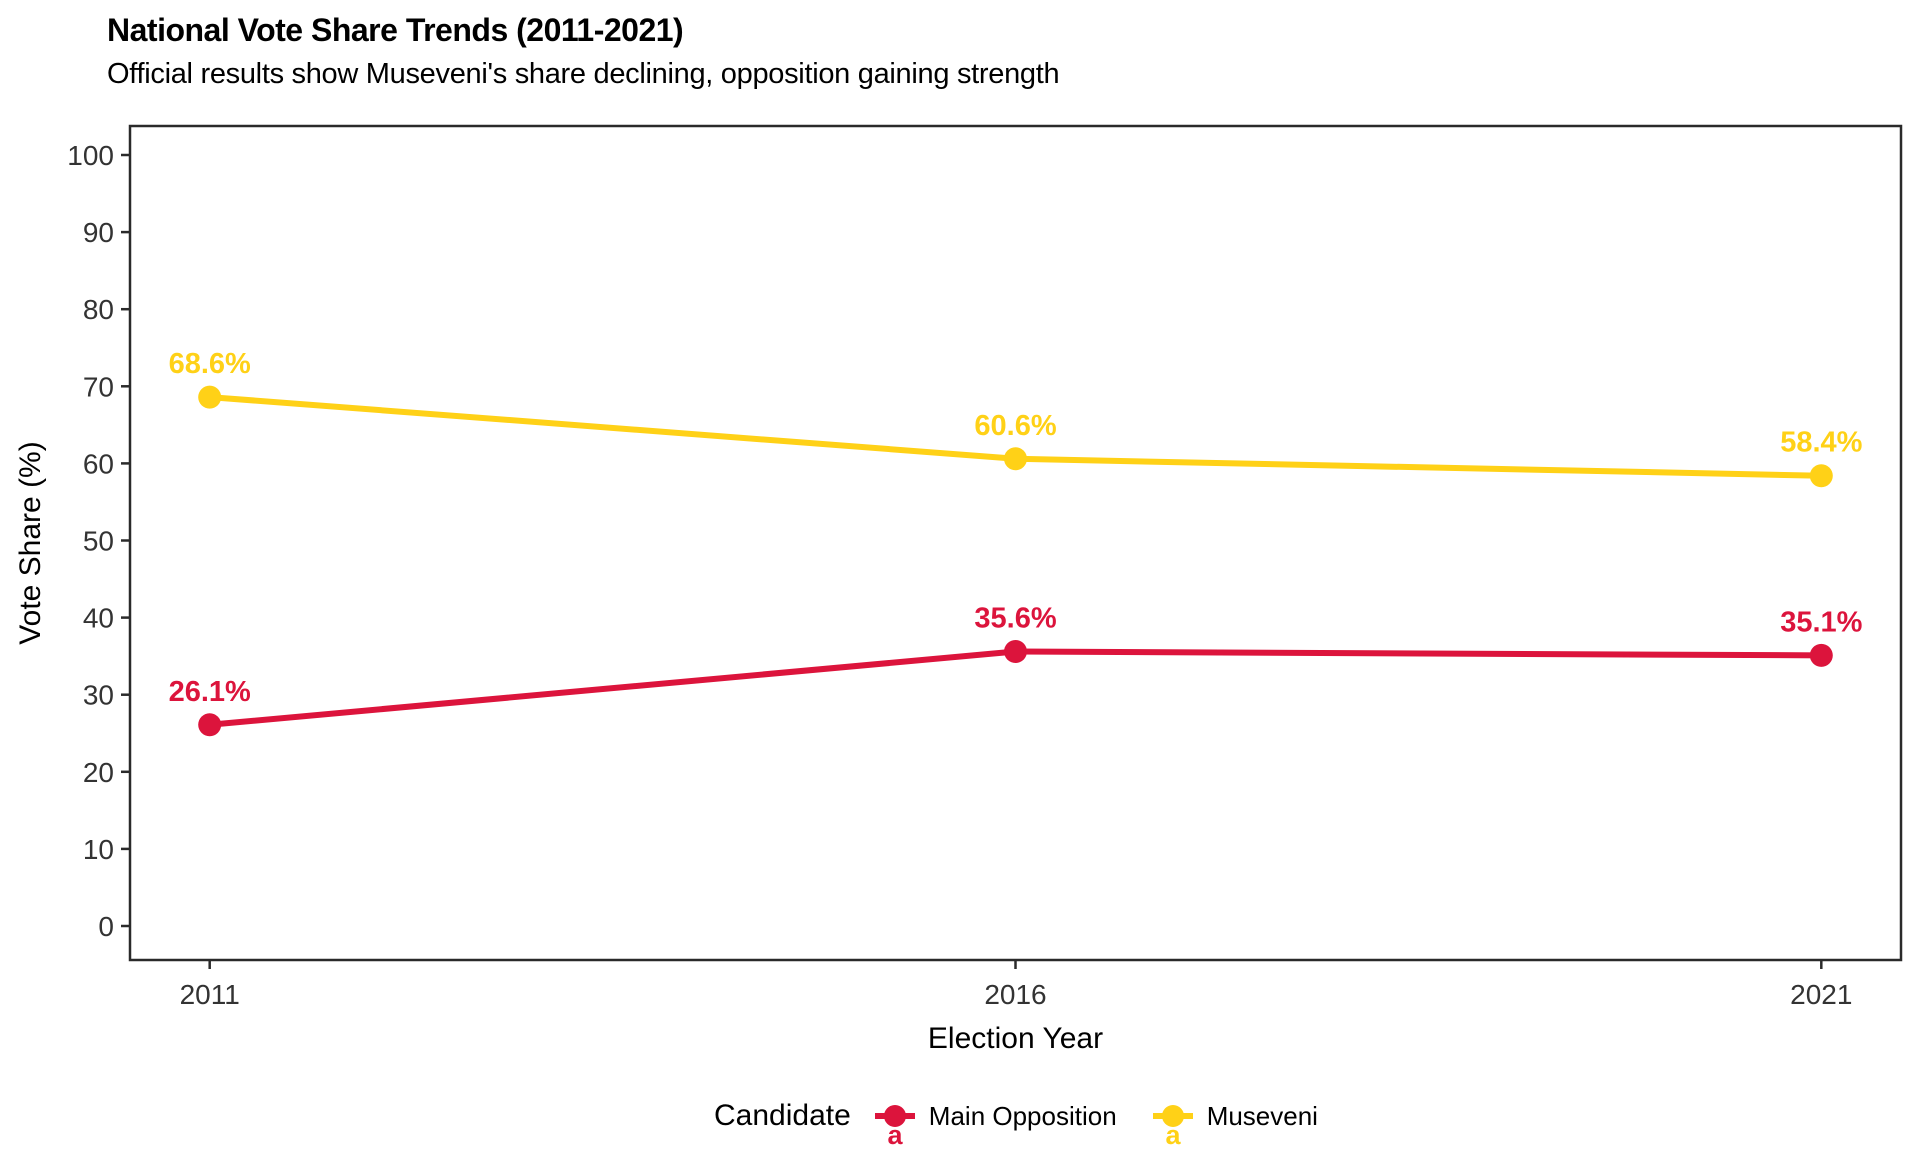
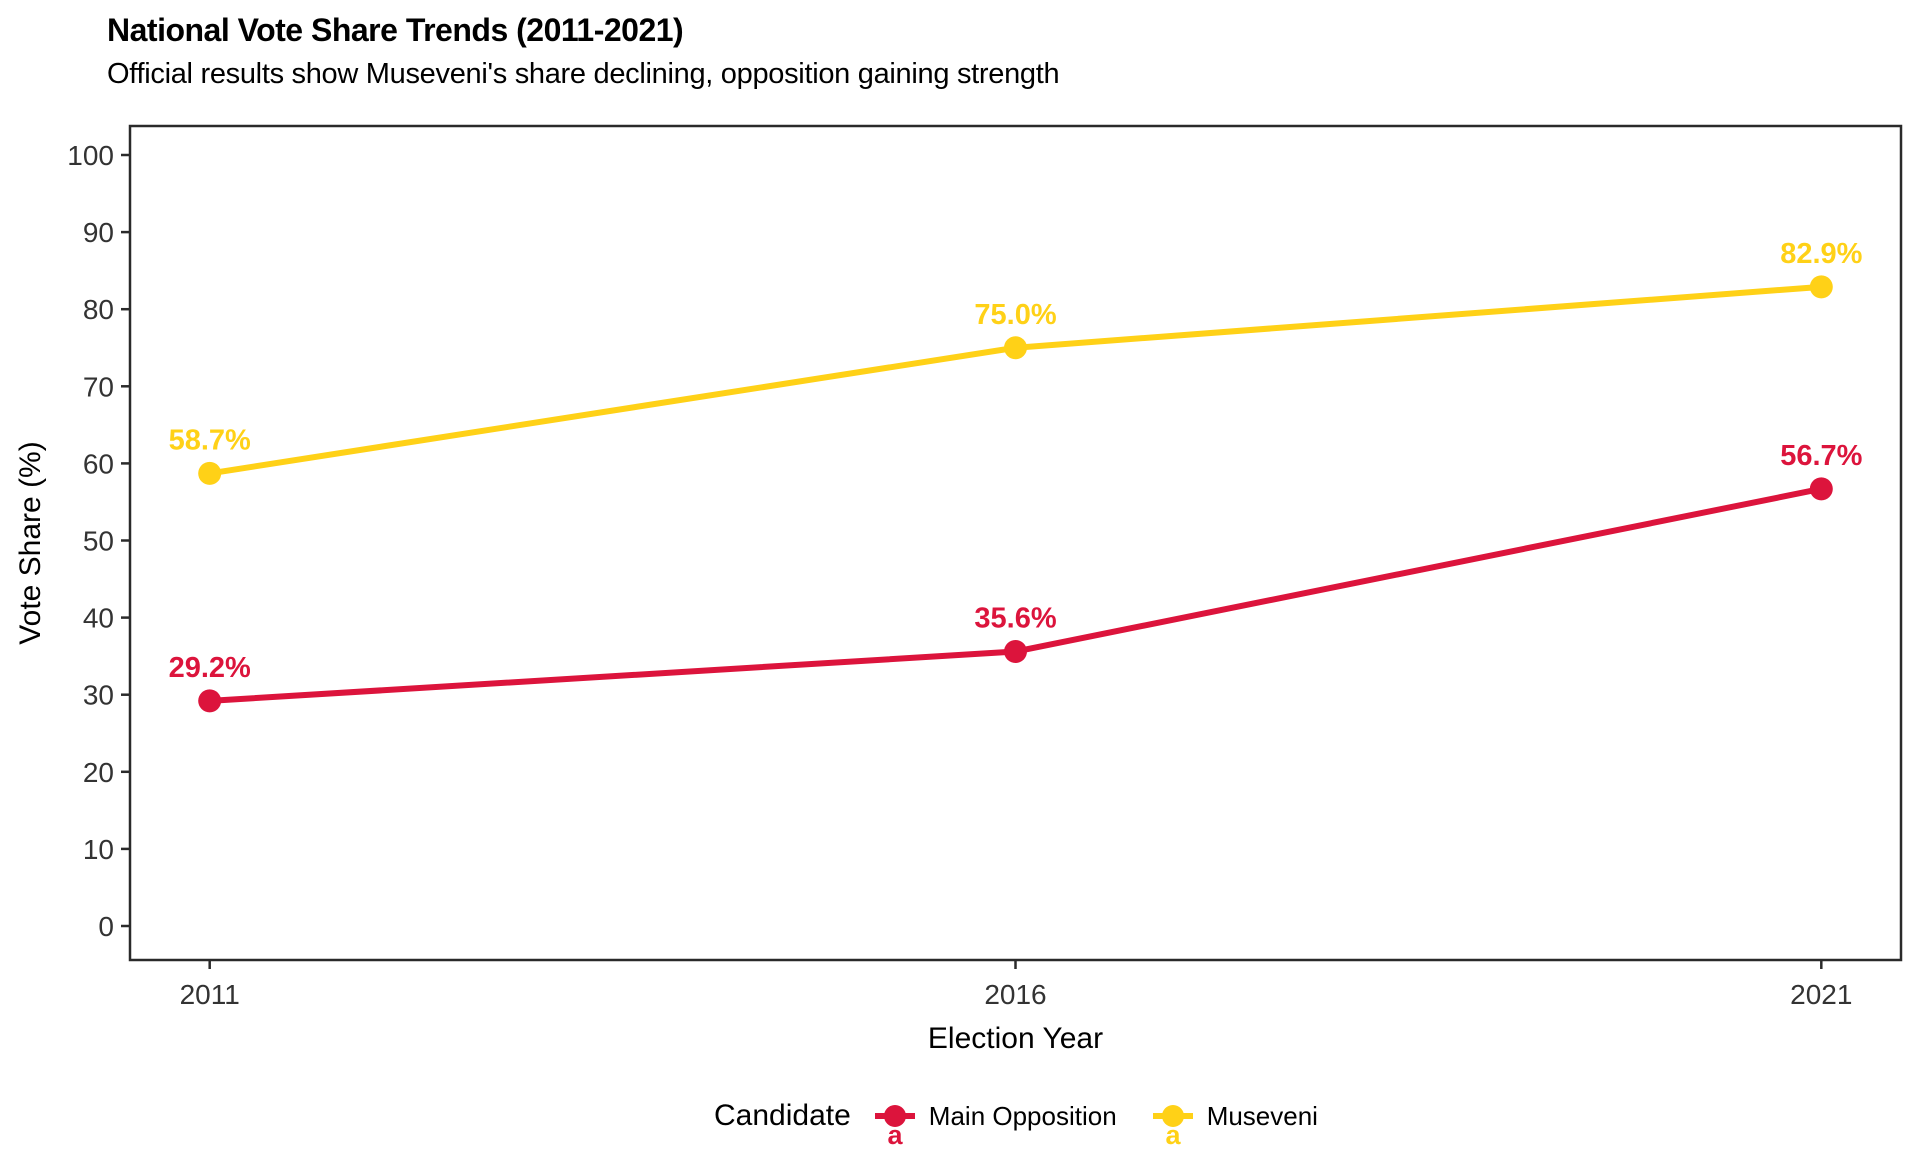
Main Opposition/2011: 26.1% -> 29.2%
Museveni/2011: 68.6% -> 58.7%
Museveni/2016: 60.6% -> 75.0%
Main Opposition/2021: 35.1% -> 56.7%
Museveni/2021: 58.4% -> 82.9%
